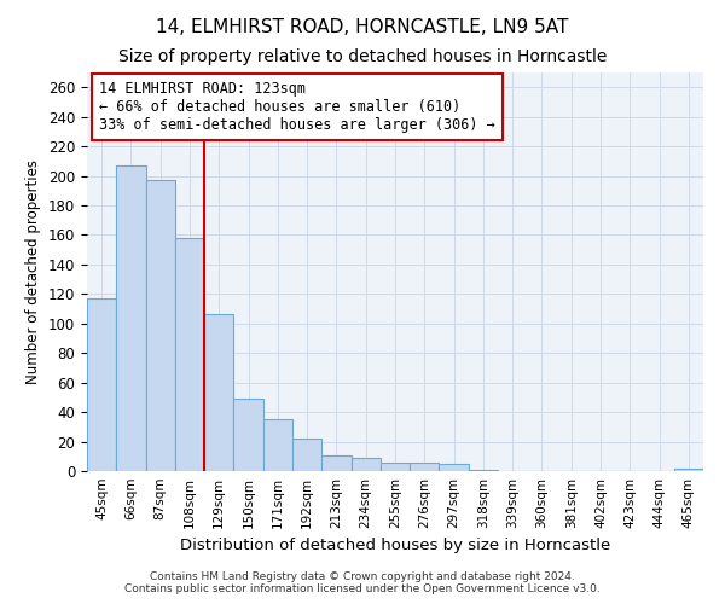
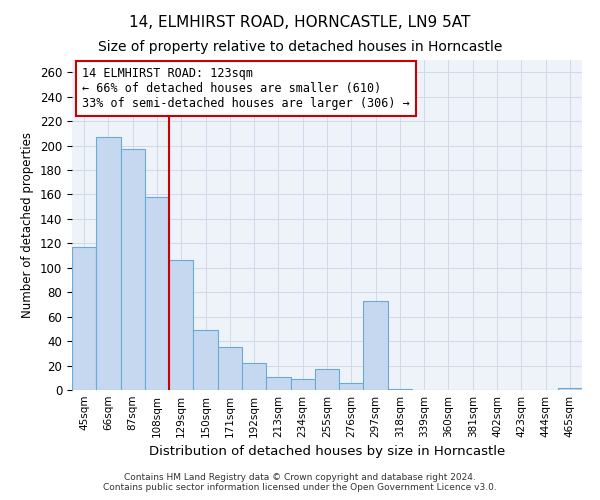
255sqm: 6 -> 17
297sqm: 5 -> 73
